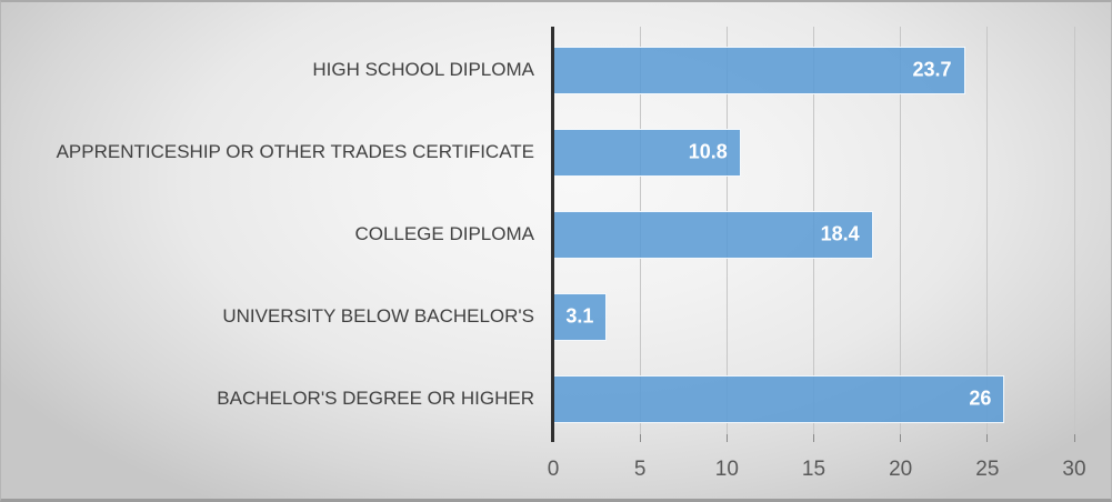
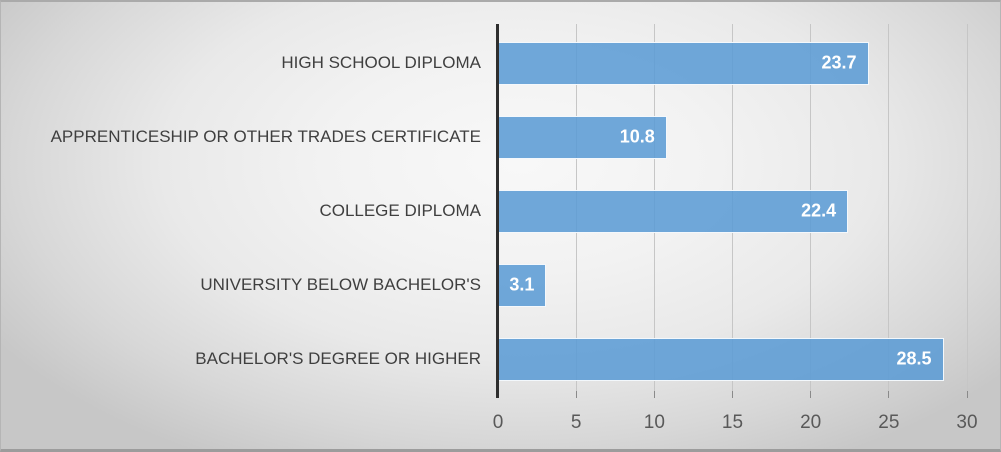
COLLEGE DIPLOMA: 18.4 -> 22.4
BACHELOR'S DEGREE OR HIGHER: 26 -> 28.5
